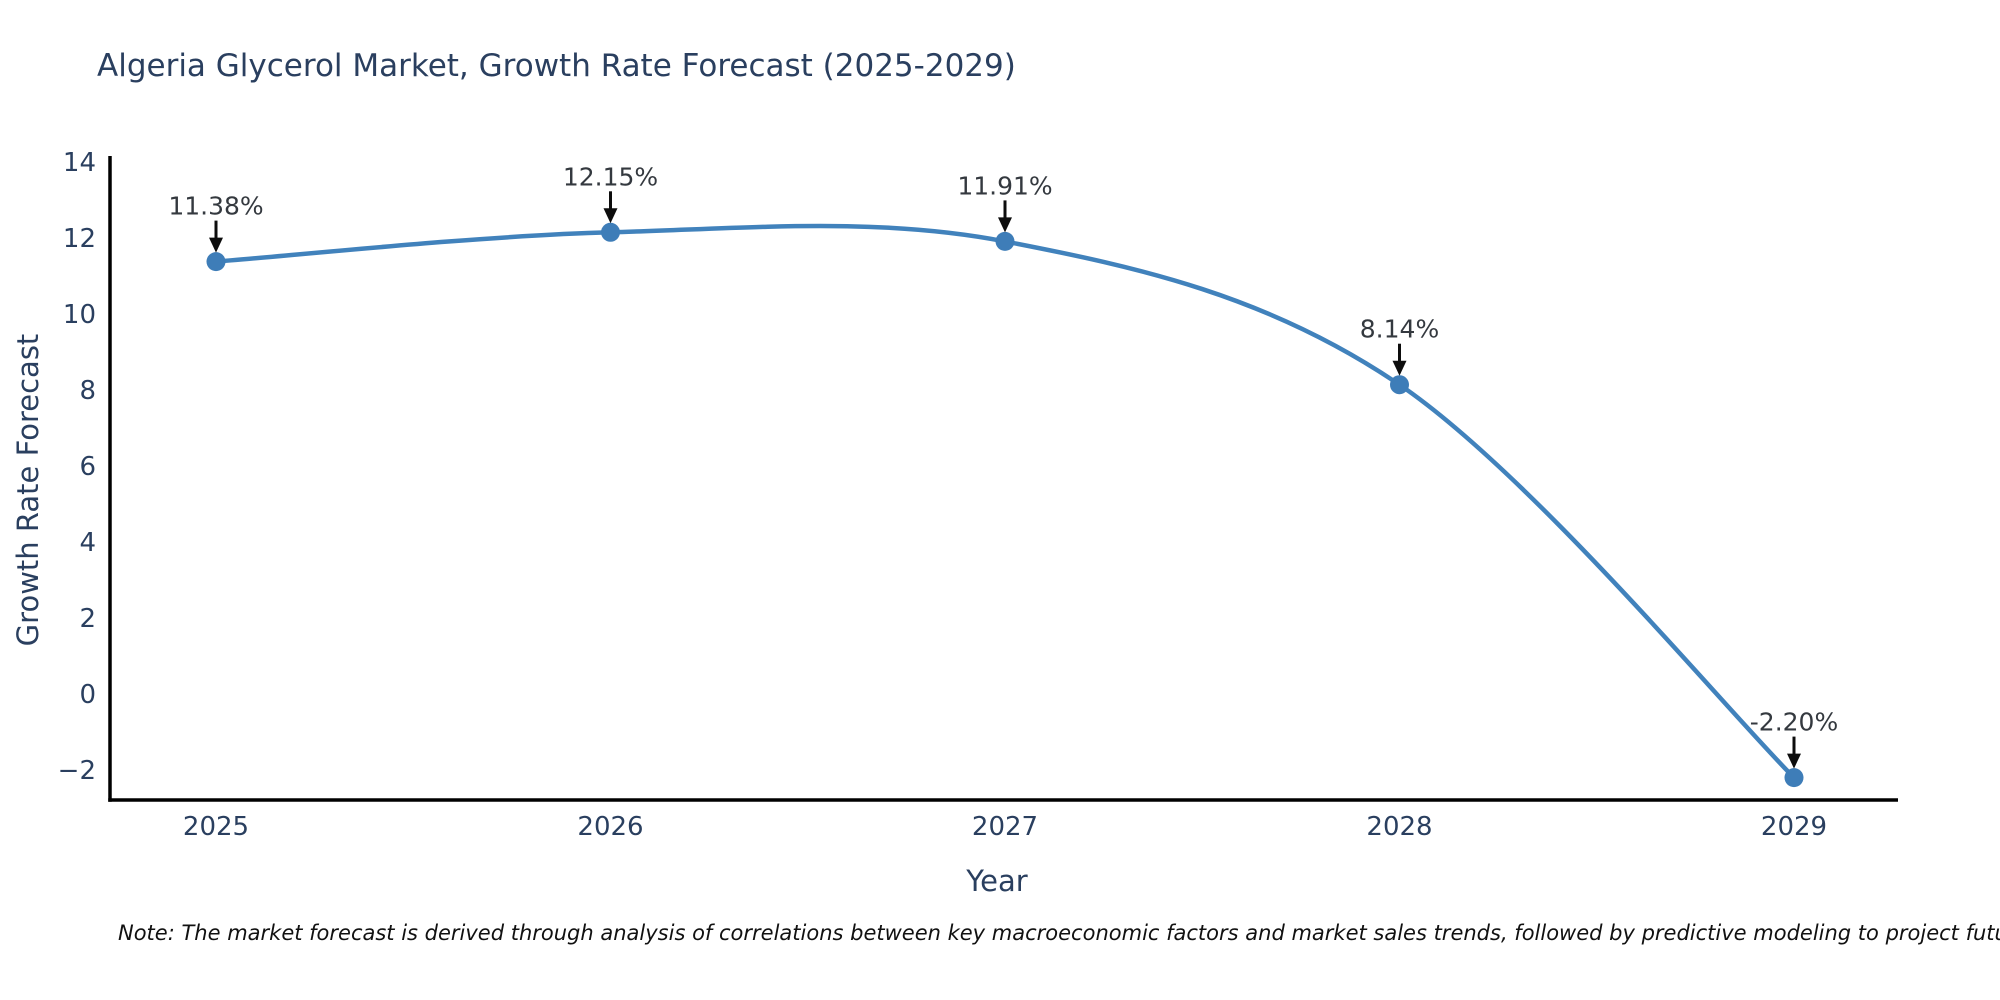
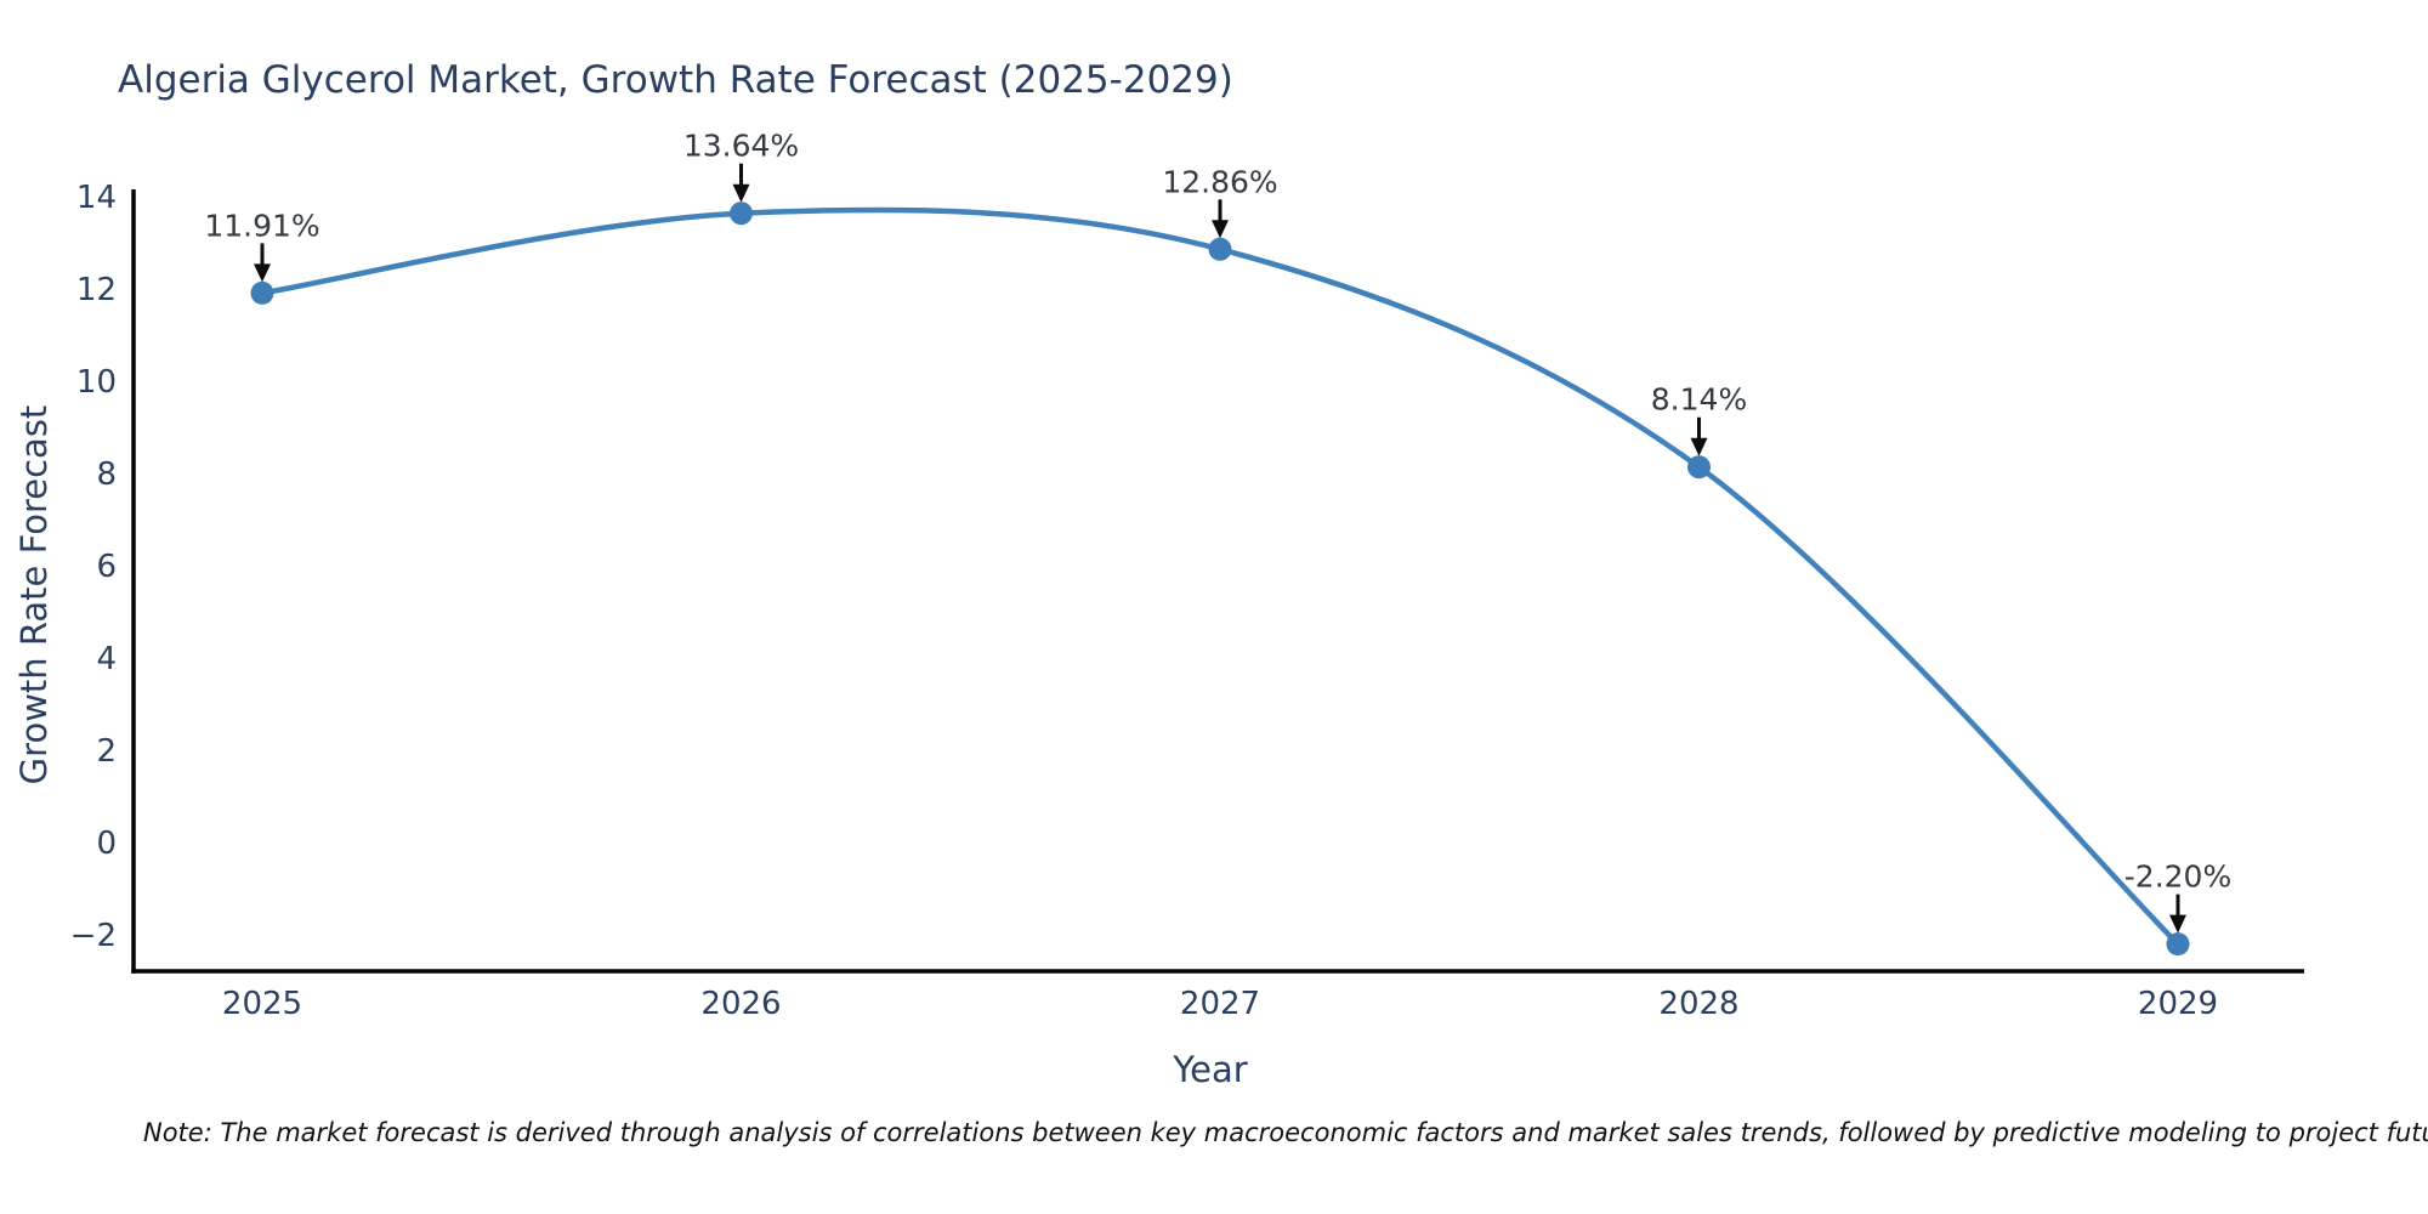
2025: 11.38% -> 11.91%
2026: 12.15% -> 13.64%
2027: 11.91% -> 12.86%
